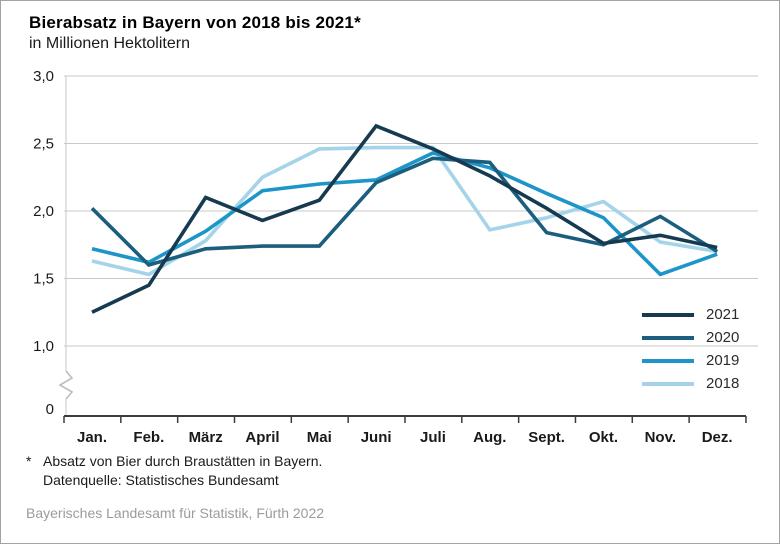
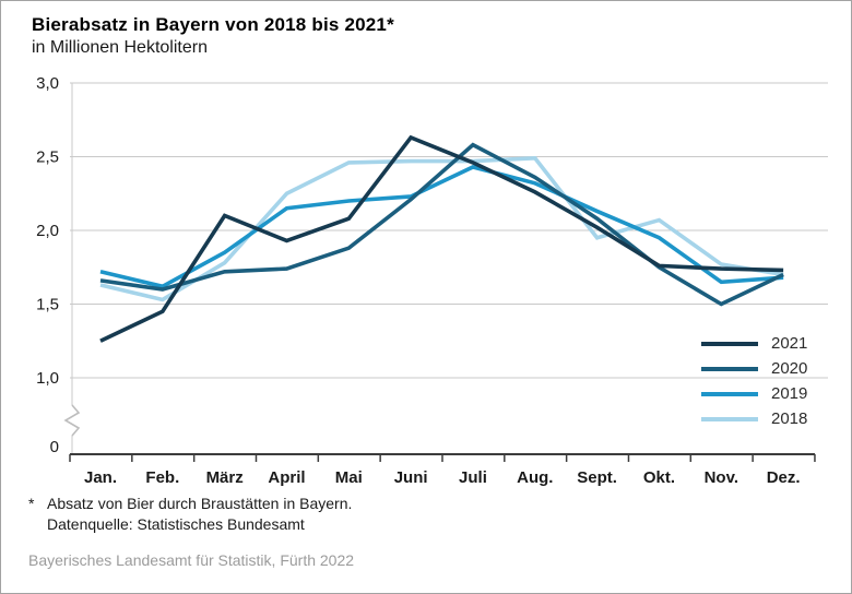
2020/Jan.: 2,02 -> 1,66
2020/Mai: 1,74 -> 1,88
2020/Juli: 2,39 -> 2,58
2018/Aug.: 1,86 -> 2,49
2020/Sept.: 1,84 -> 2,08
2021/Nov.: 1,82 -> 1,74
2020/Nov.: 1,96 -> 1,50
2019/Nov.: 1,53 -> 1,65
